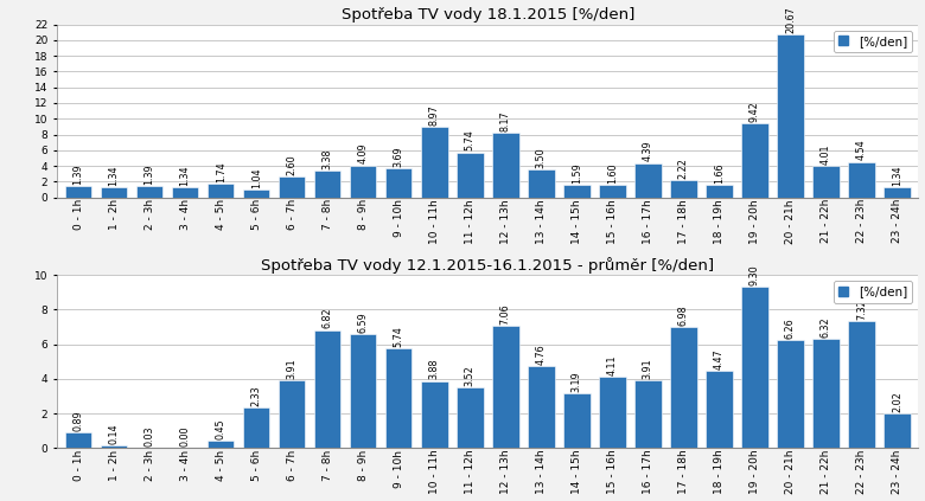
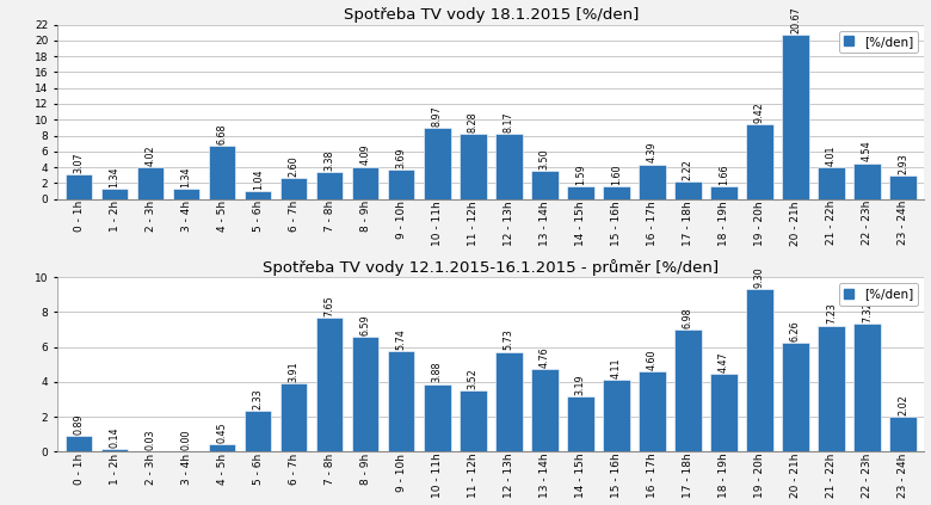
Spotřeba TV vody 18.1.2015 [%/den]/0 - 1h: 1.39 -> 3.07
Spotřeba TV vody 18.1.2015 [%/den]/2 - 3h: 1.39 -> 4.02
Spotřeba TV vody 18.1.2015 [%/den]/4 - 5h: 1.74 -> 6.68
Spotřeba TV vody 18.1.2015 [%/den]/11 - 12h: 5.74 -> 8.28
Spotřeba TV vody 18.1.2015 [%/den]/23 - 24h: 1.34 -> 2.93
Spotřeba TV vody 12.1.2015-16.1.2015 - průměr [%/den]/7 - 8h: 6.82 -> 7.65
Spotřeba TV vody 12.1.2015-16.1.2015 - průměr [%/den]/12 - 13h: 7.06 -> 5.73
Spotřeba TV vody 12.1.2015-16.1.2015 - průměr [%/den]/16 - 17h: 3.91 -> 4.60
Spotřeba TV vody 12.1.2015-16.1.2015 - průměr [%/den]/21 - 22h: 6.32 -> 7.23
